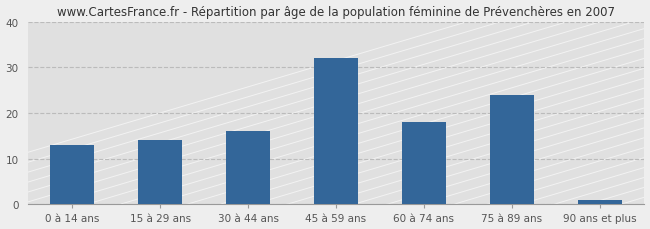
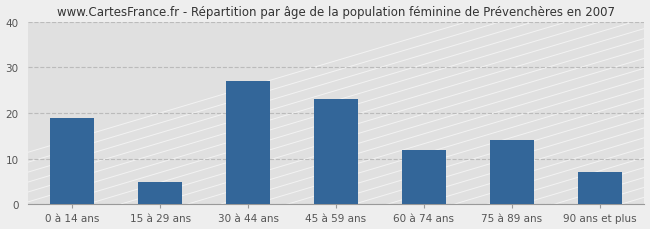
0 à 14 ans: 13 -> 19
15 à 29 ans: 14 -> 5
30 à 44 ans: 16 -> 27
45 à 59 ans: 32 -> 23
60 à 74 ans: 18 -> 12
75 à 89 ans: 24 -> 14
90 ans et plus: 1 -> 7
